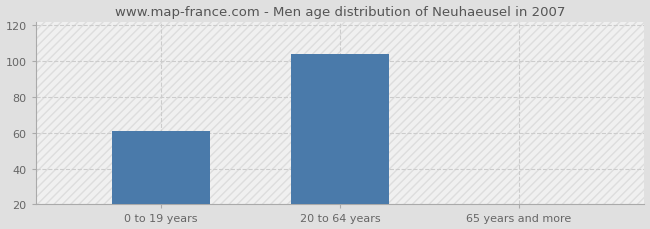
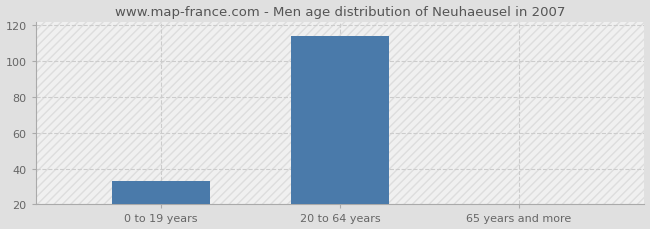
0 to 19 years: 61 -> 33
20 to 64 years: 104 -> 114
